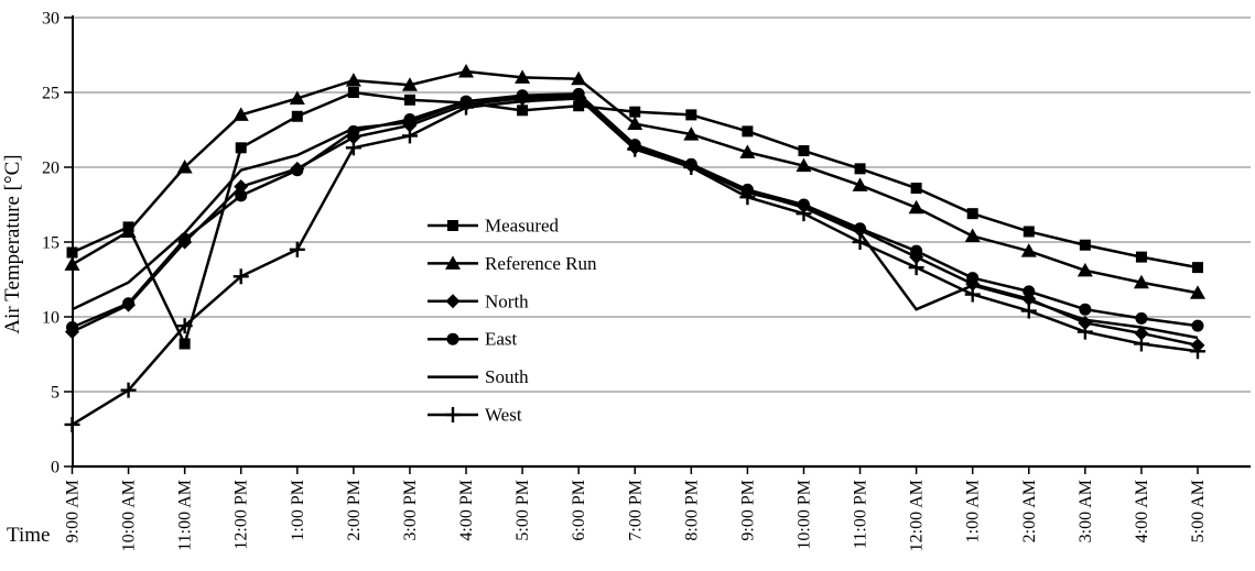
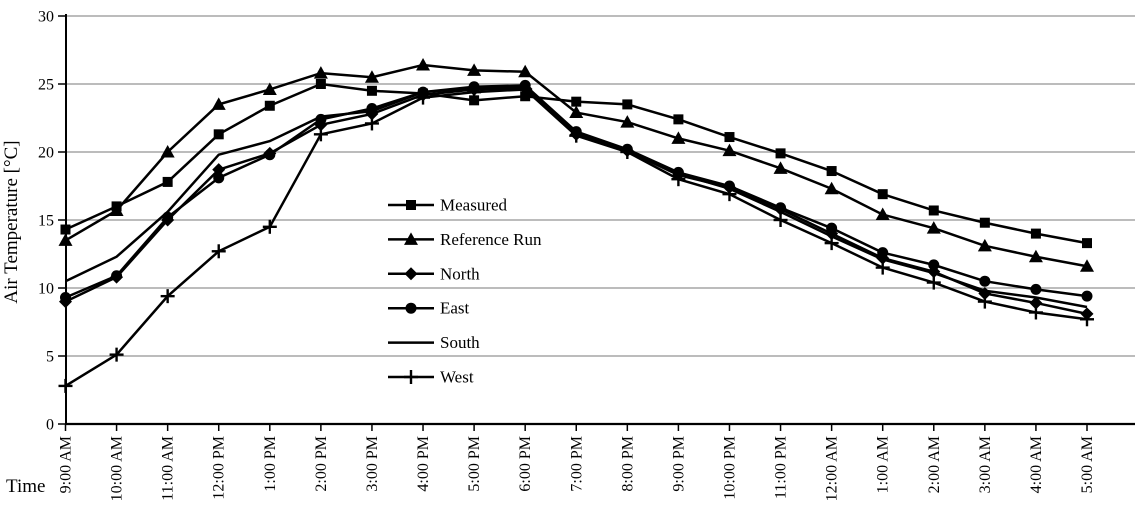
Measured/11:00 AM: 8.2 -> 17.8
South/12:00 AM: 10.5 -> 13.8
